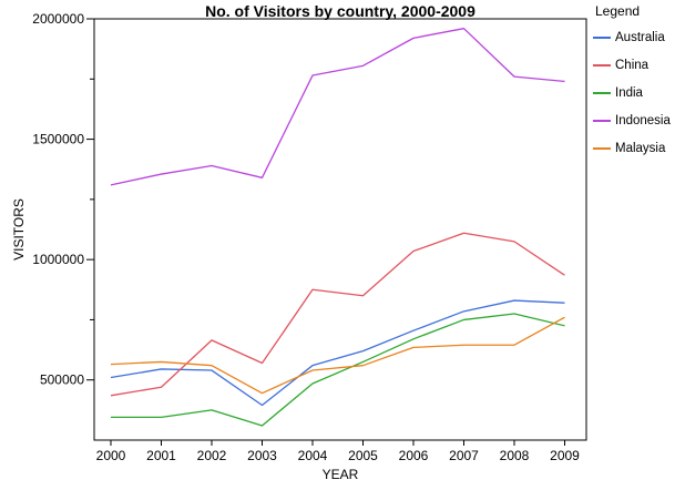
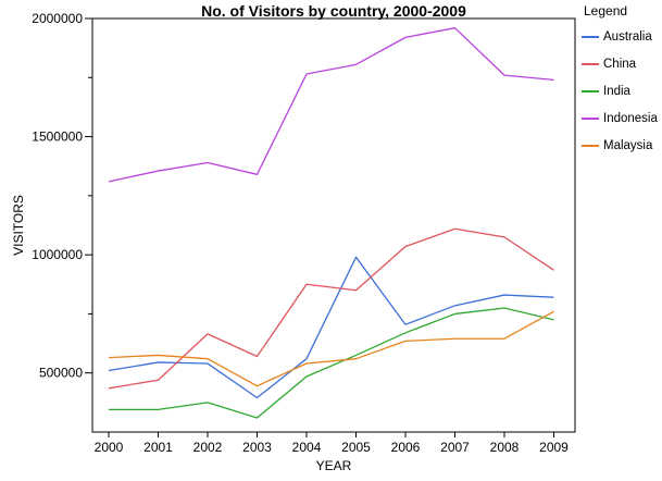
Australia/2005: 620000 -> 990000
